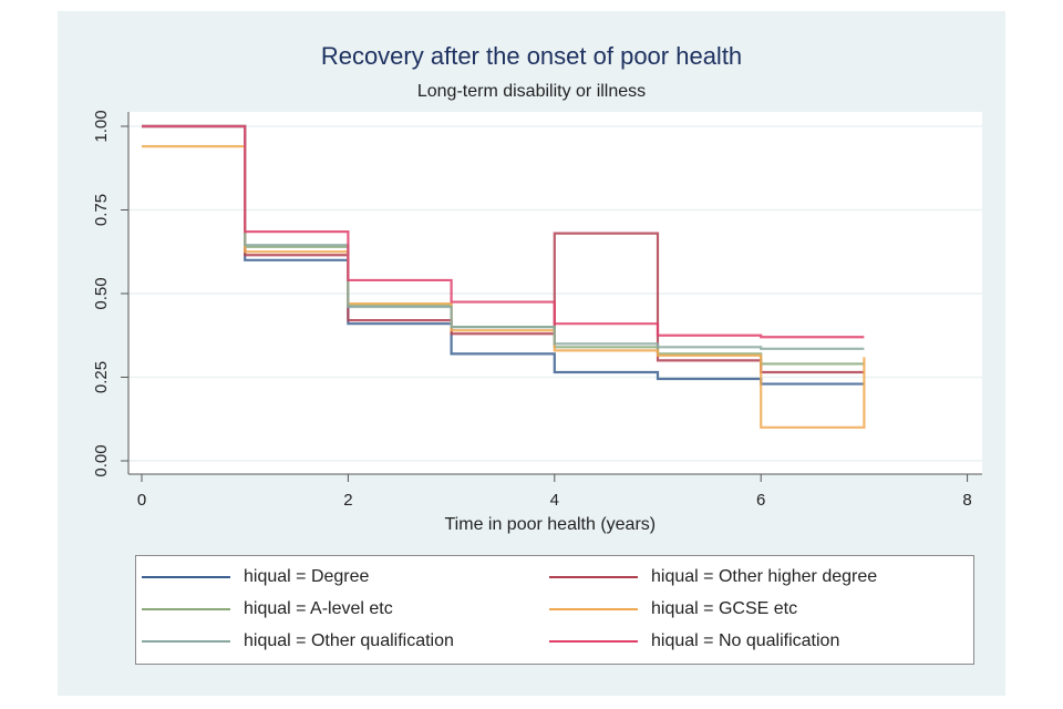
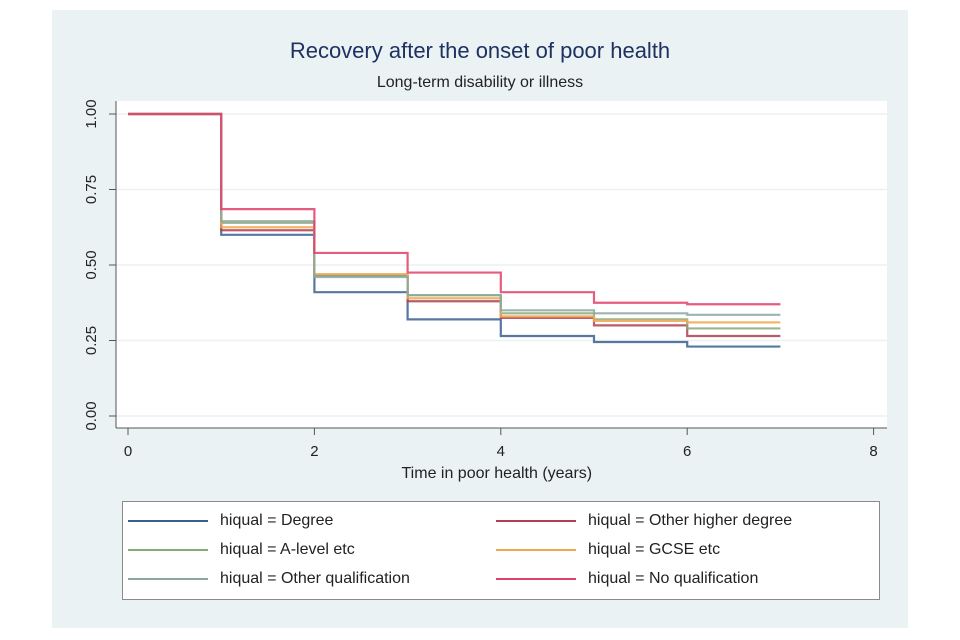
hiqual = GCSE etc/0: 0.94 -> 1.00
hiqual = Other higher degree/2: 0.42 -> 0.47
hiqual = Other higher degree/4: 0.68 -> 0.33
hiqual = GCSE etc/6: 0.10 -> 0.31
